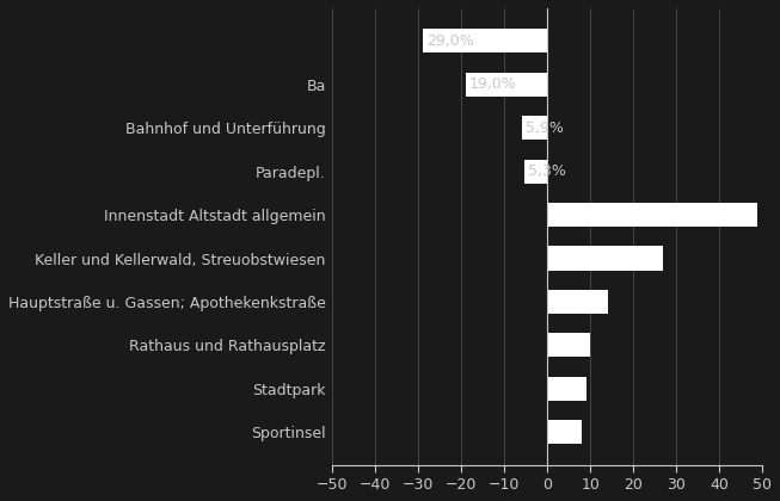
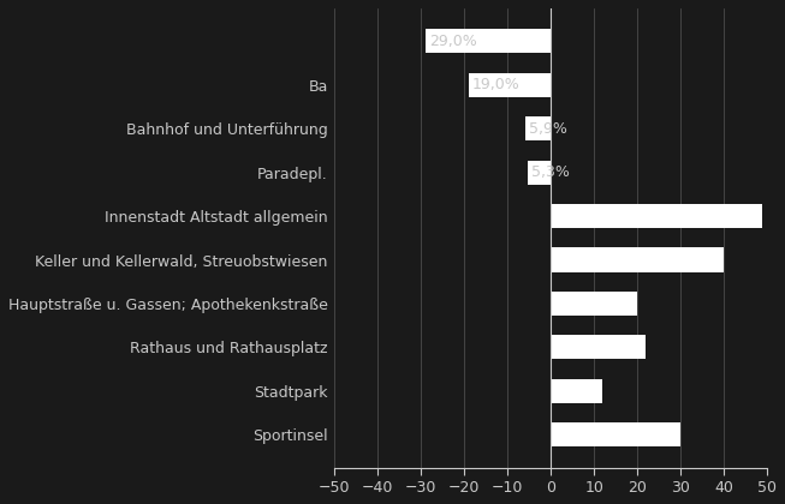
Keller und Kellerwald, Streuobstwiesen: 27.0 -> 40.0
Hauptstraße u. Gassen; Apothekenkstraße: 14.0 -> 20.0
Rathaus und Rathausplatz: 10.0 -> 22.0
Stadtpark: 9.0 -> 12.0
Sportinsel: 8.0 -> 30.0
